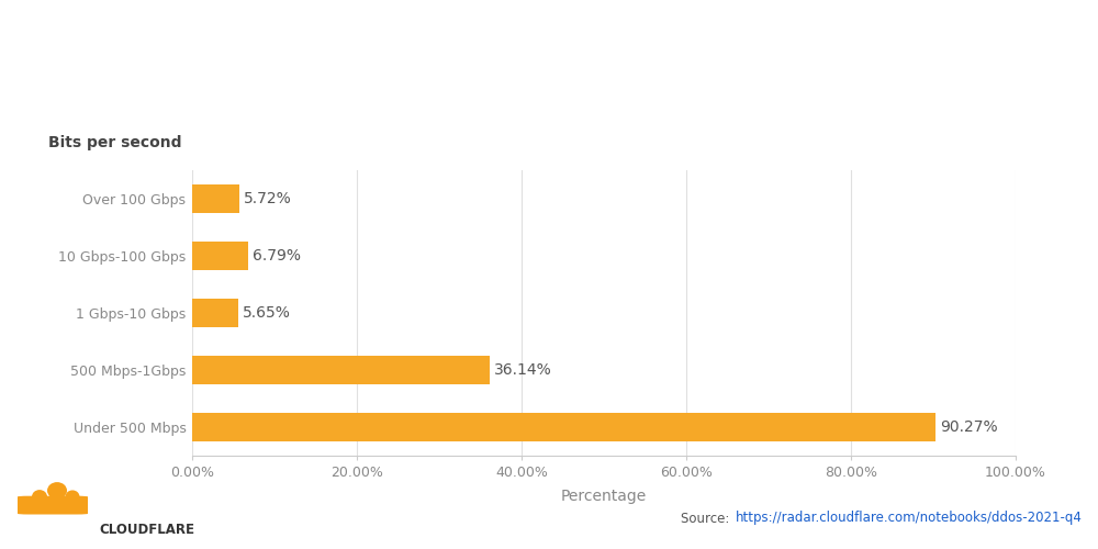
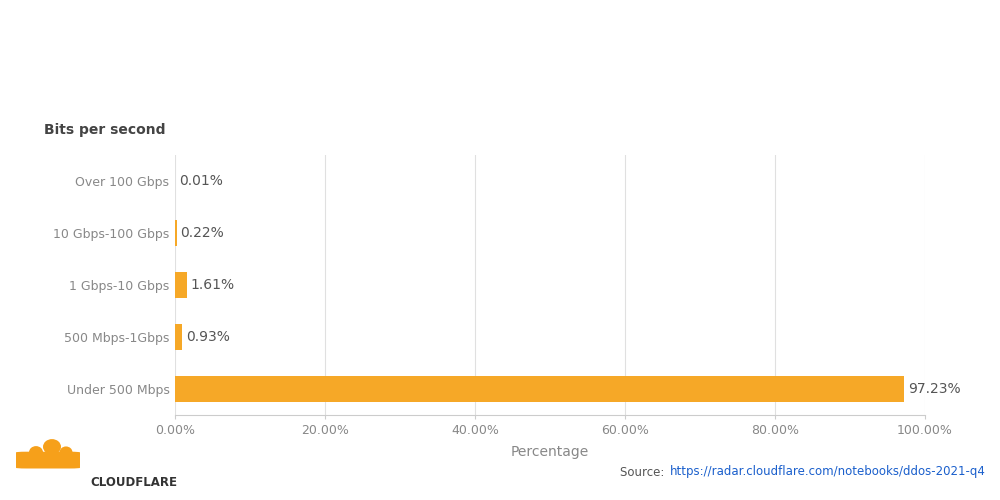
Over 100 Gbps: 5.72% -> 0.01%
10 Gbps-100 Gbps: 6.79% -> 0.22%
1 Gbps-10 Gbps: 5.65% -> 1.61%
500 Mbps-1Gbps: 36.14% -> 0.93%
Under 500 Mbps: 90.27% -> 97.23%
